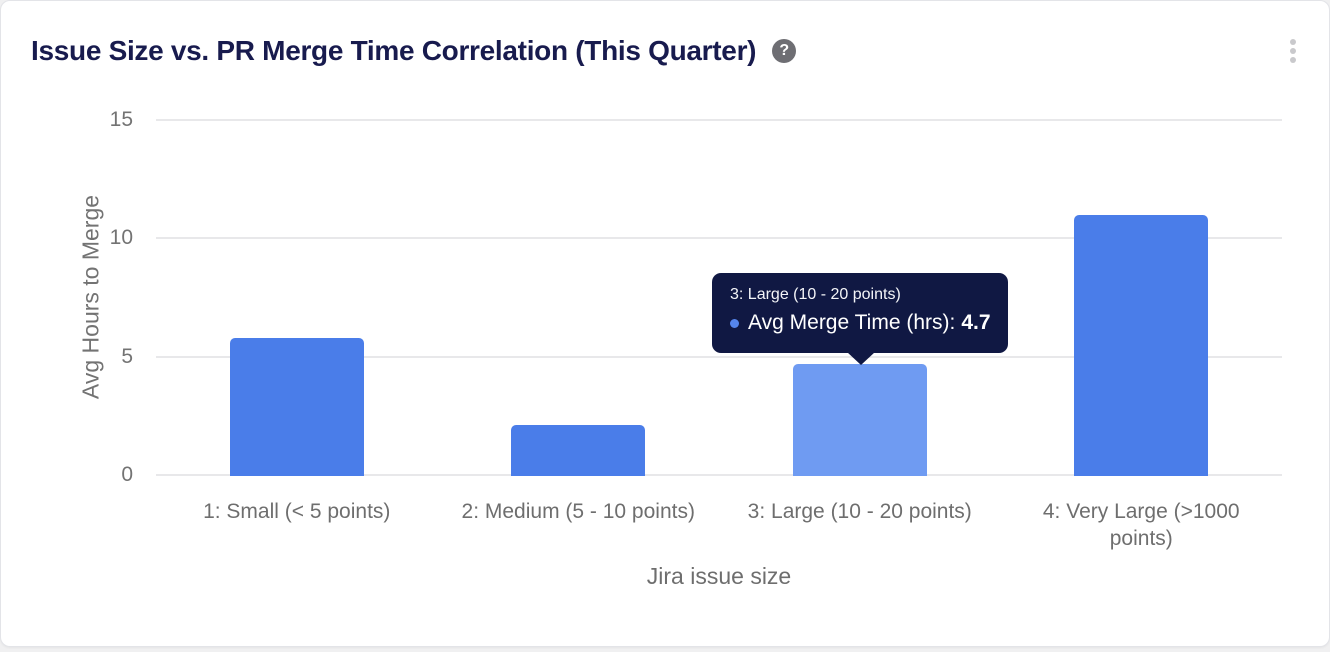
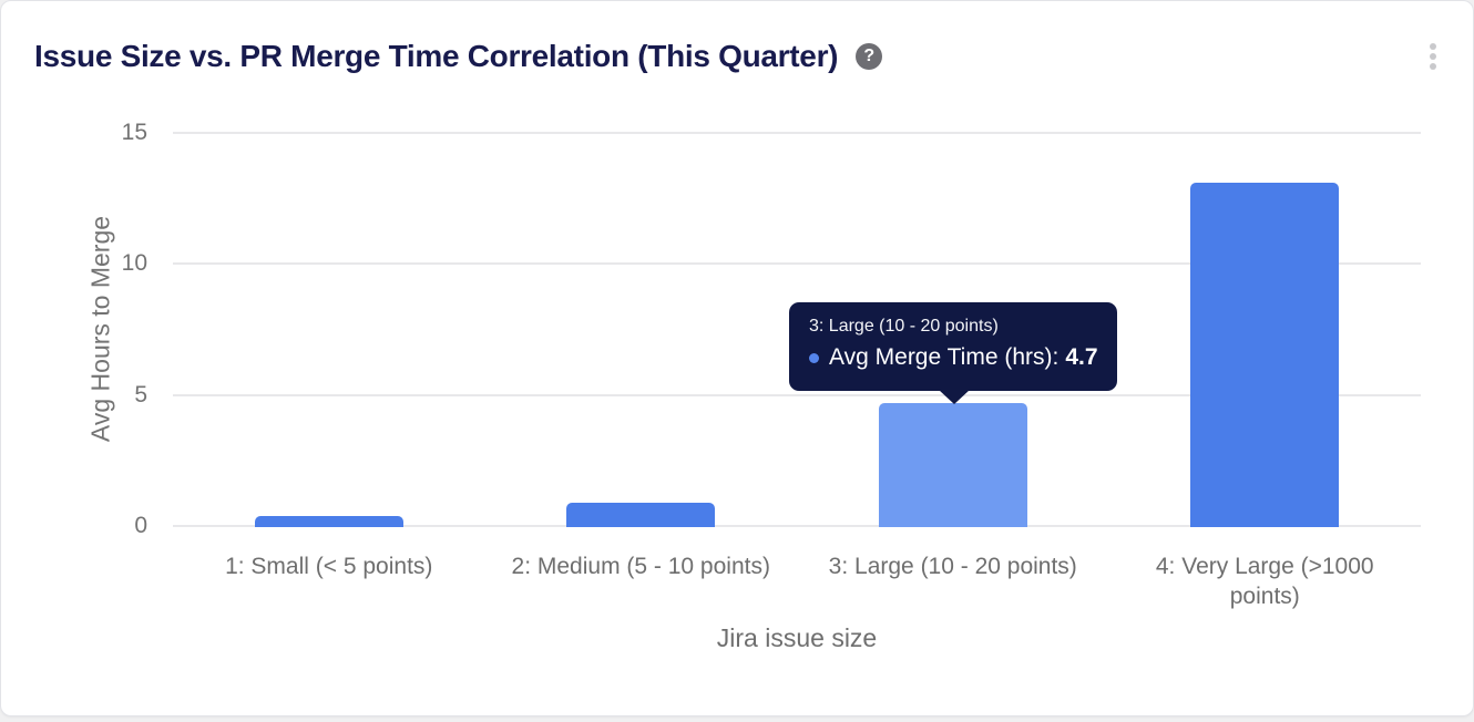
1: Small (< 5 points): 5.8 -> 0.4
2: Medium (5 - 10 points): 2.1 -> 0.9
4: Very Large (>1000 points): 11.0 -> 13.1
